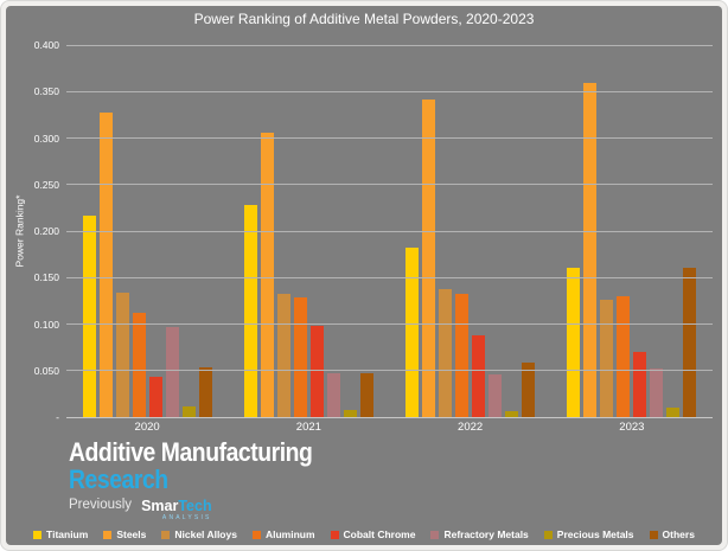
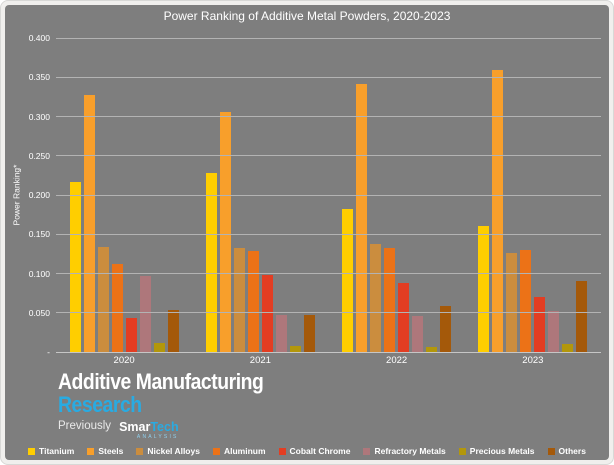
Others/2023: 0.16 -> 0.09
